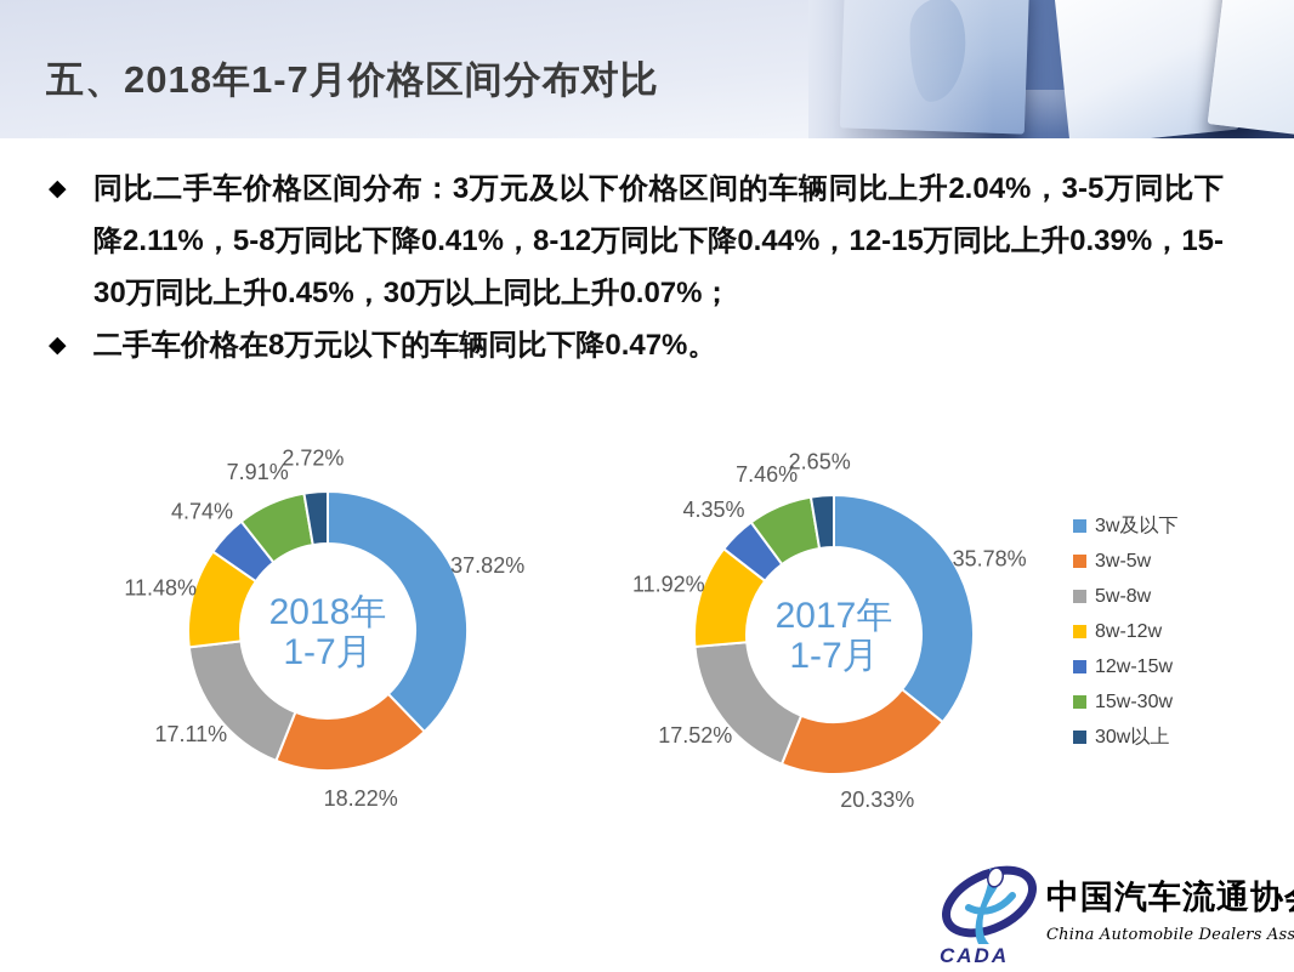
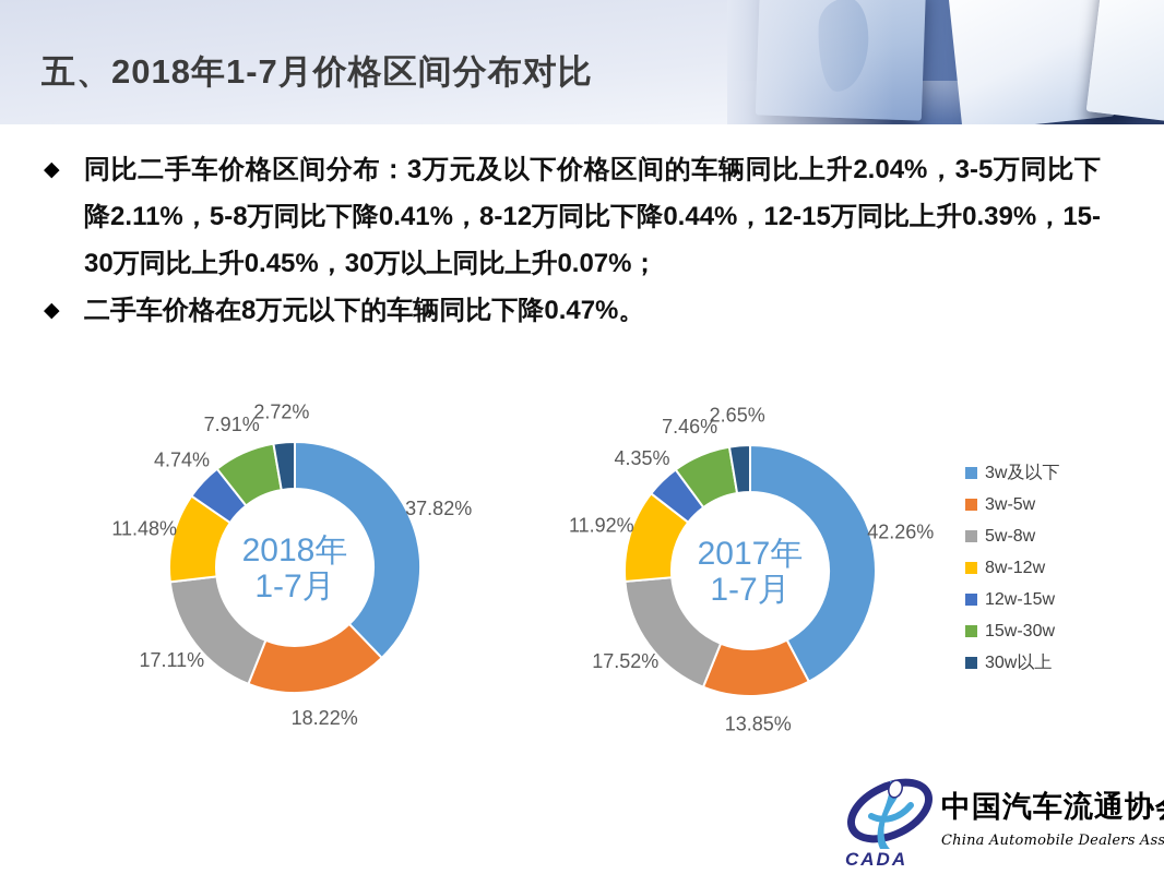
2017年1-7月/3w及以下: 35.78% -> 42.26%
2017年1-7月/3w-5w: 20.33% -> 13.85%
